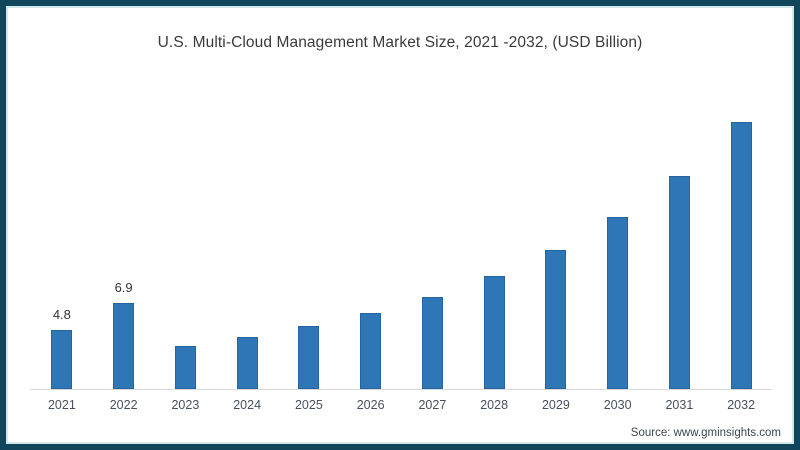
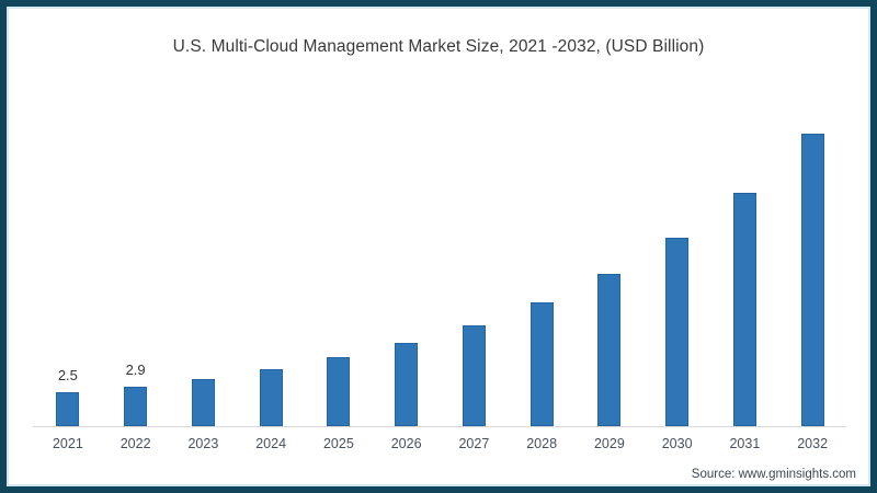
2021: 4.8 -> 2.5
2022: 6.9 -> 2.9
